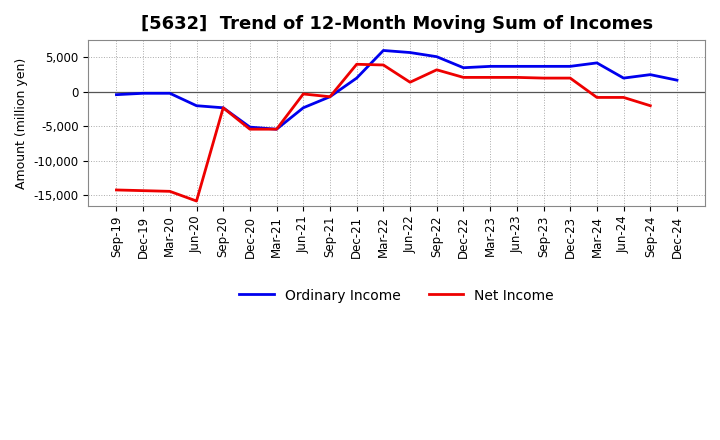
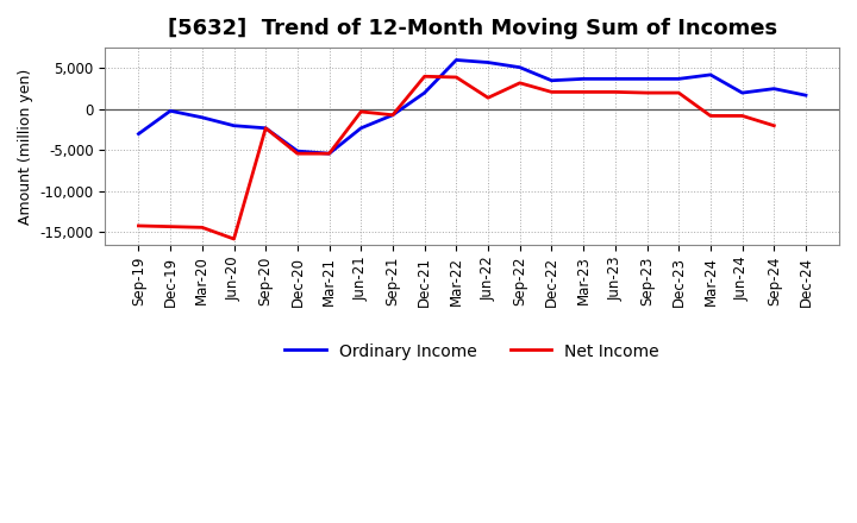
Ordinary Income/Sep-19: -400 -> -3,000
Ordinary Income/Mar-20: -200 -> -1,000
